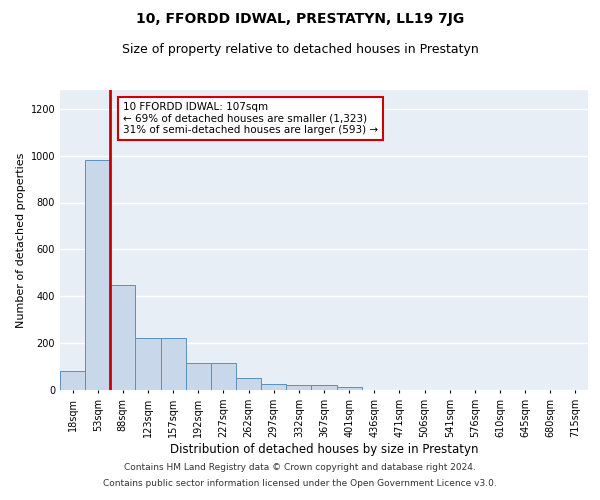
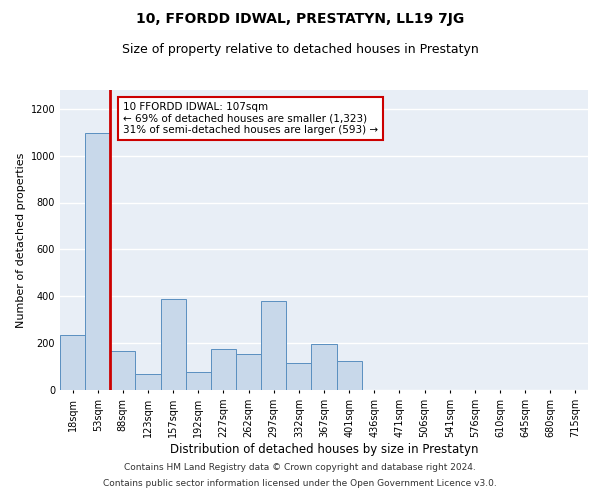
18sqm: 80 -> 235
53sqm: 980 -> 1095
88sqm: 450 -> 165
123sqm: 220 -> 70
157sqm: 220 -> 390
192sqm: 115 -> 75
227sqm: 115 -> 175
262sqm: 50 -> 155
297sqm: 25 -> 380
332sqm: 22 -> 115
367sqm: 20 -> 195
401sqm: 14 -> 125
